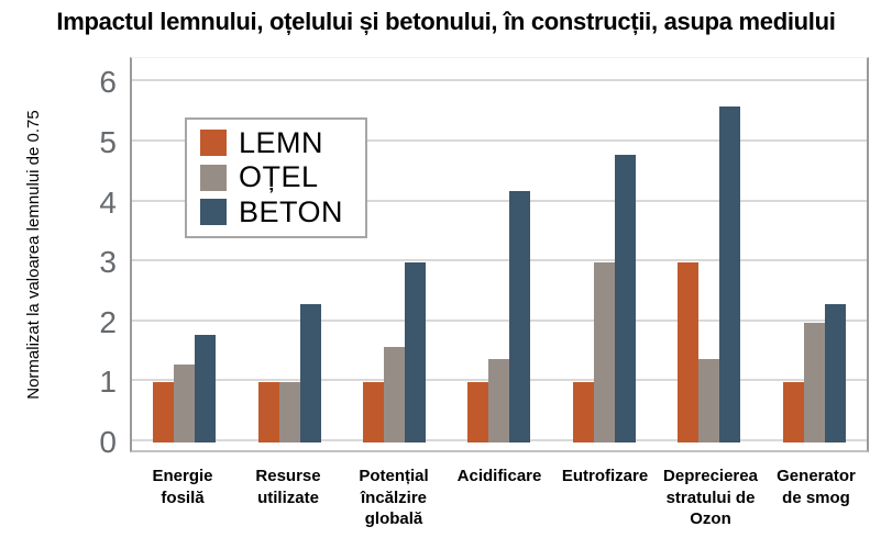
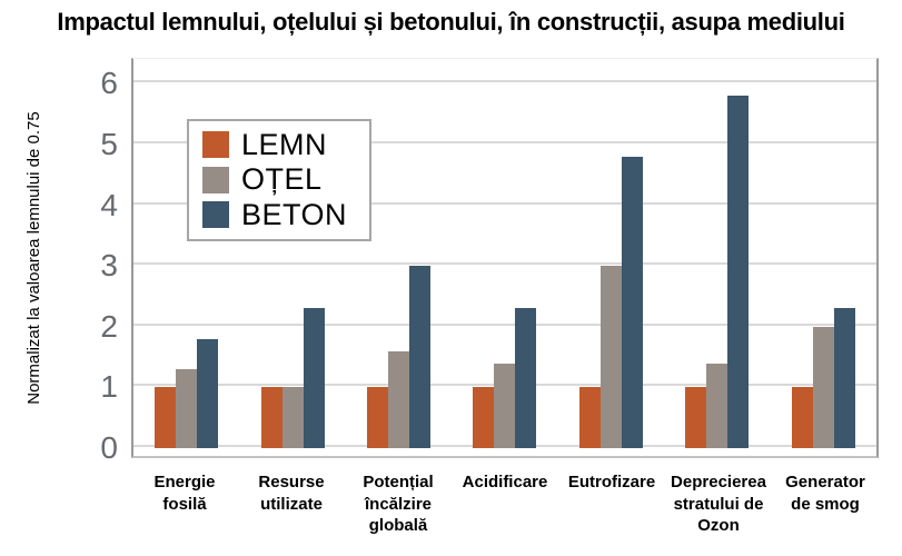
BETON/Acidificare: 4.2 -> 2.3
LEMN/Deprecierea stratului de Ozon: 3 -> 1
BETON/Deprecierea stratului de Ozon: 5.6 -> 5.8
